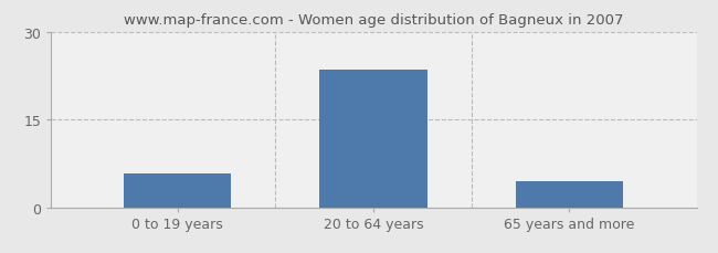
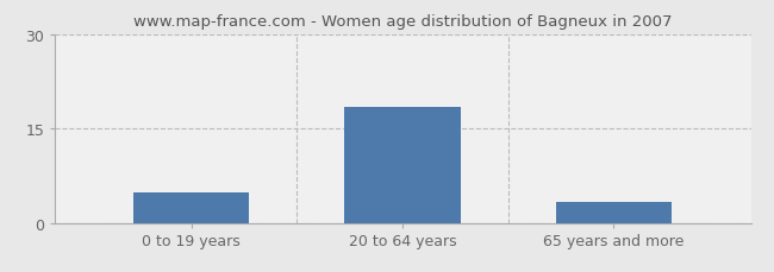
0 to 19 years: 5.8 -> 4.8
20 to 64 years: 23.6 -> 18.5
65 years and more: 4.4 -> 3.3
